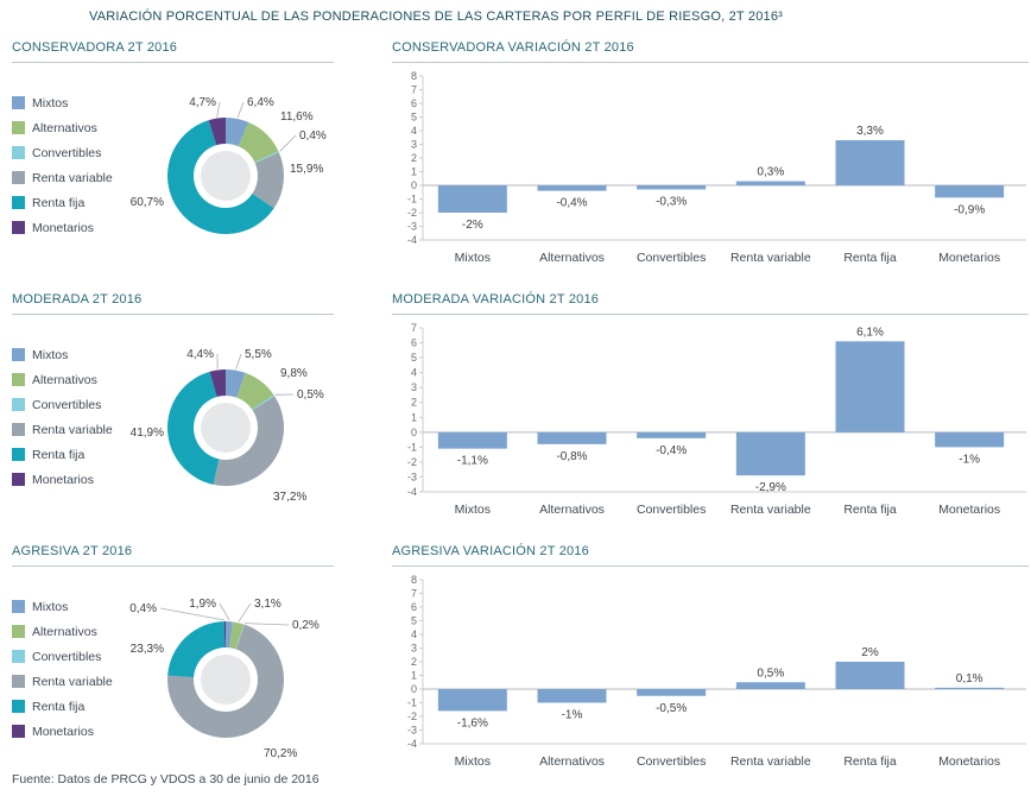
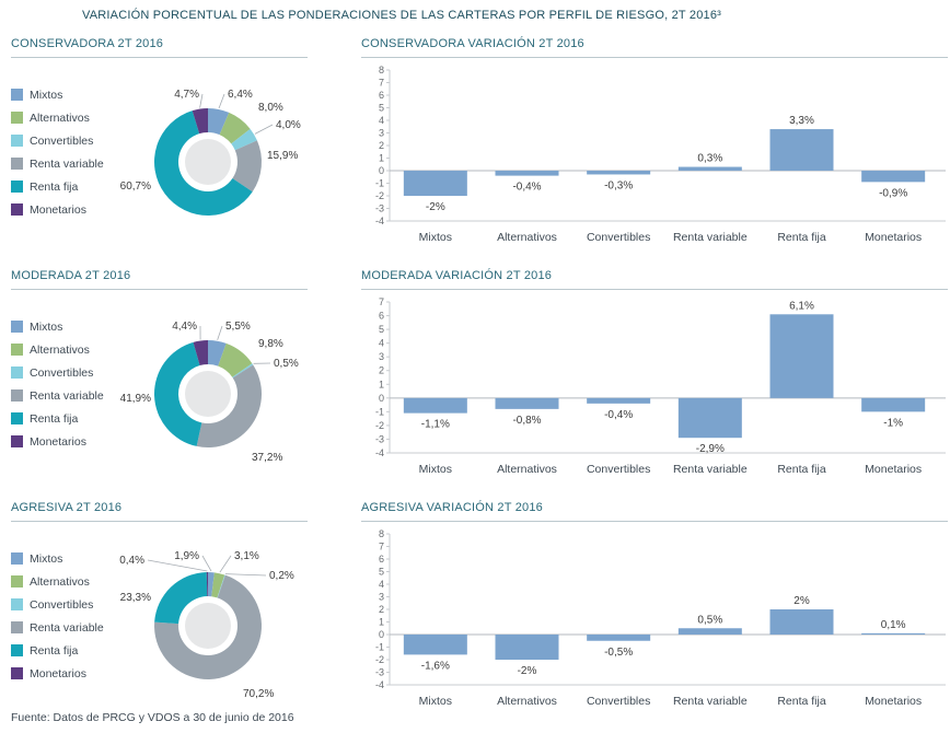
CONSERVADORA 2T 2016/Alternativos: 11,6% -> 8,0%
CONSERVADORA 2T 2016/Convertibles: 0,4% -> 4,0%
AGRESIVA VARIACIÓN 2T 2016/Alternativos: -1% -> -2%
